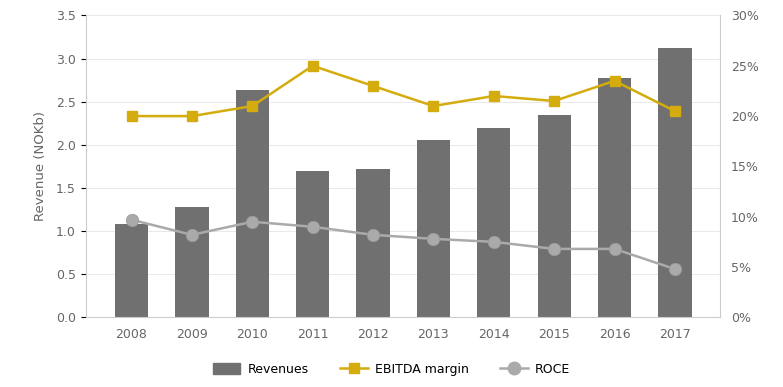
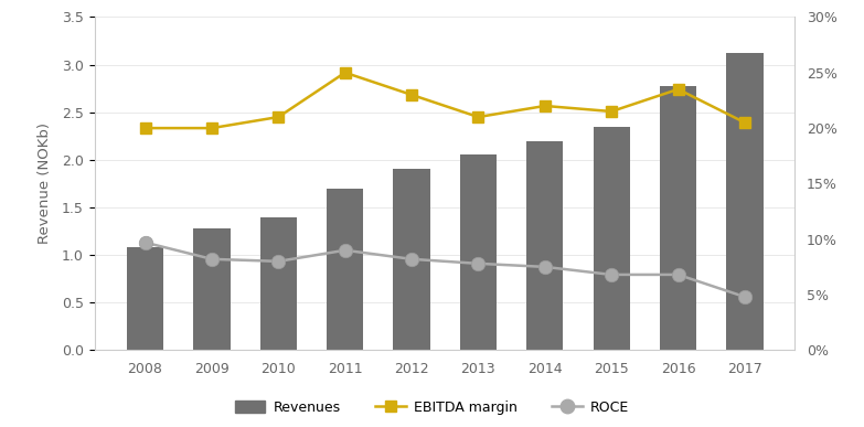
Revenues/2010: 2.64 -> 1.40
ROCE/2010: 9.5% -> 8.0%
Revenues/2012: 1.72 -> 1.90
